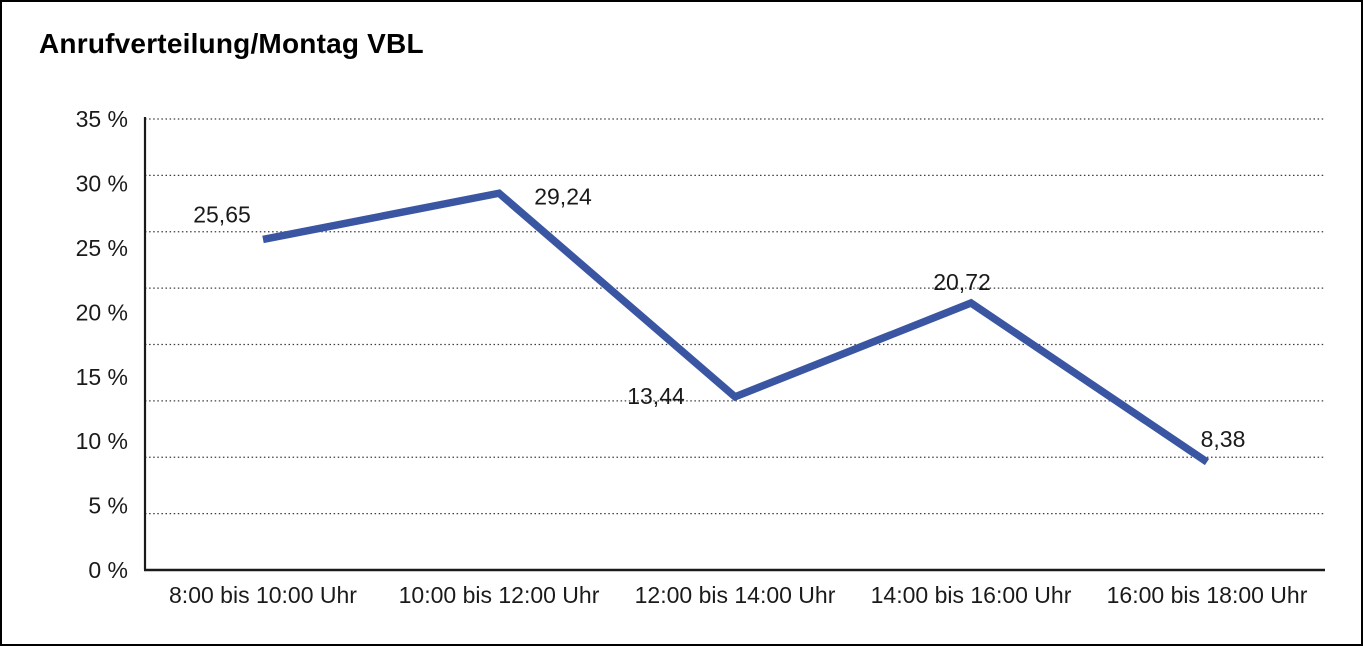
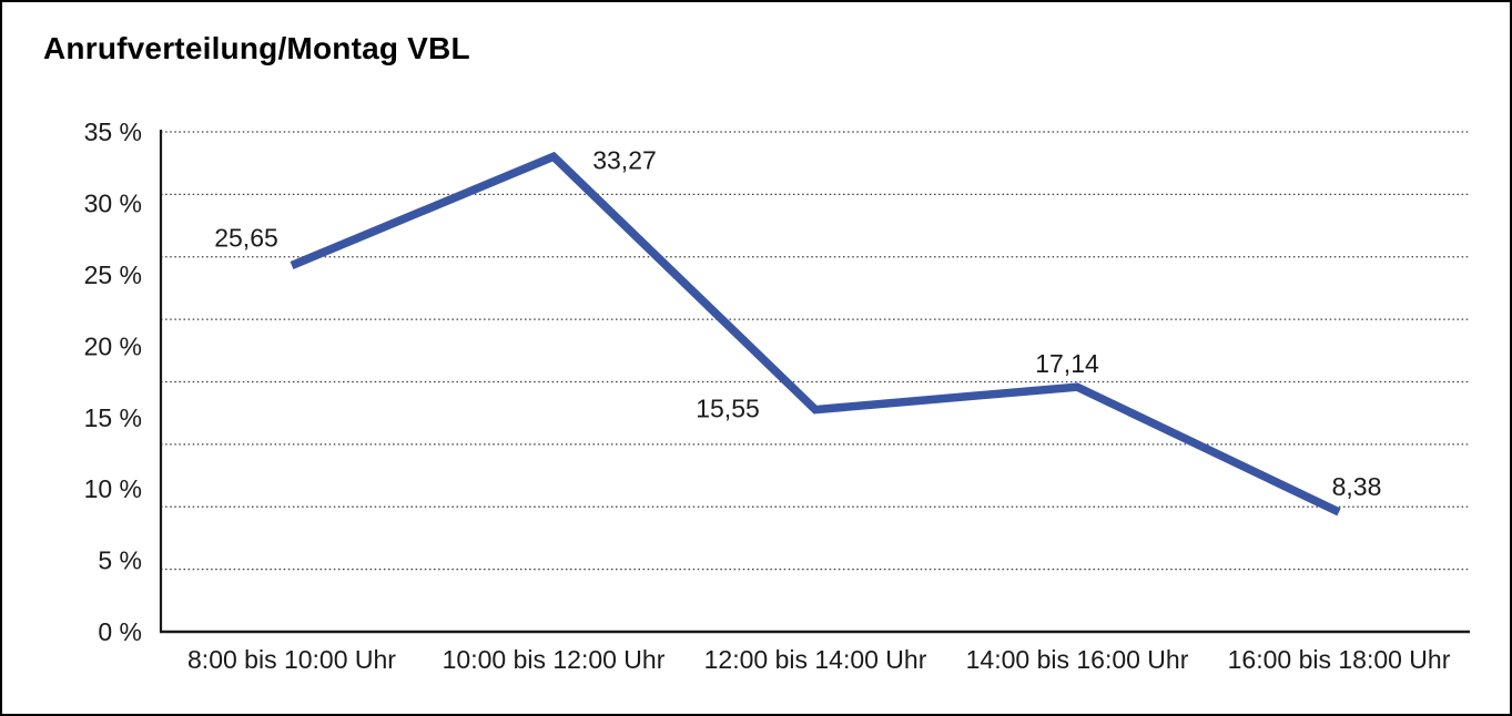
10:00 bis 12:00 Uhr: 29,24 -> 33,27
12:00 bis 14:00 Uhr: 13,44 -> 15,55
14:00 bis 16:00 Uhr: 20,72 -> 17,14
